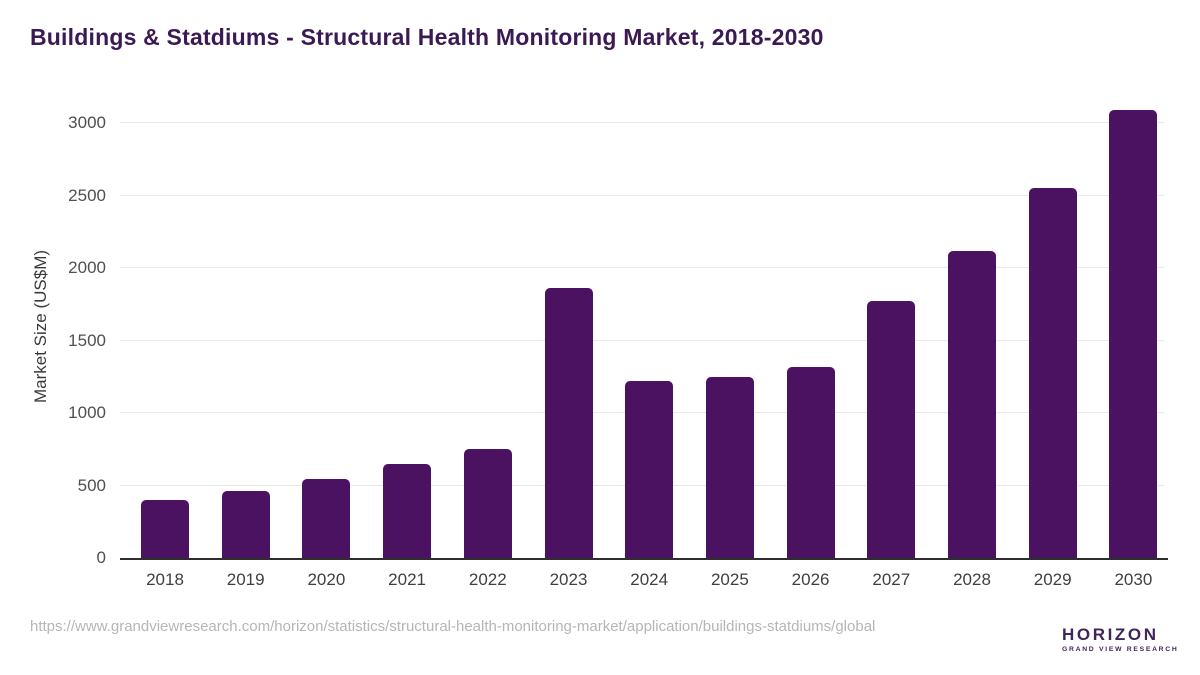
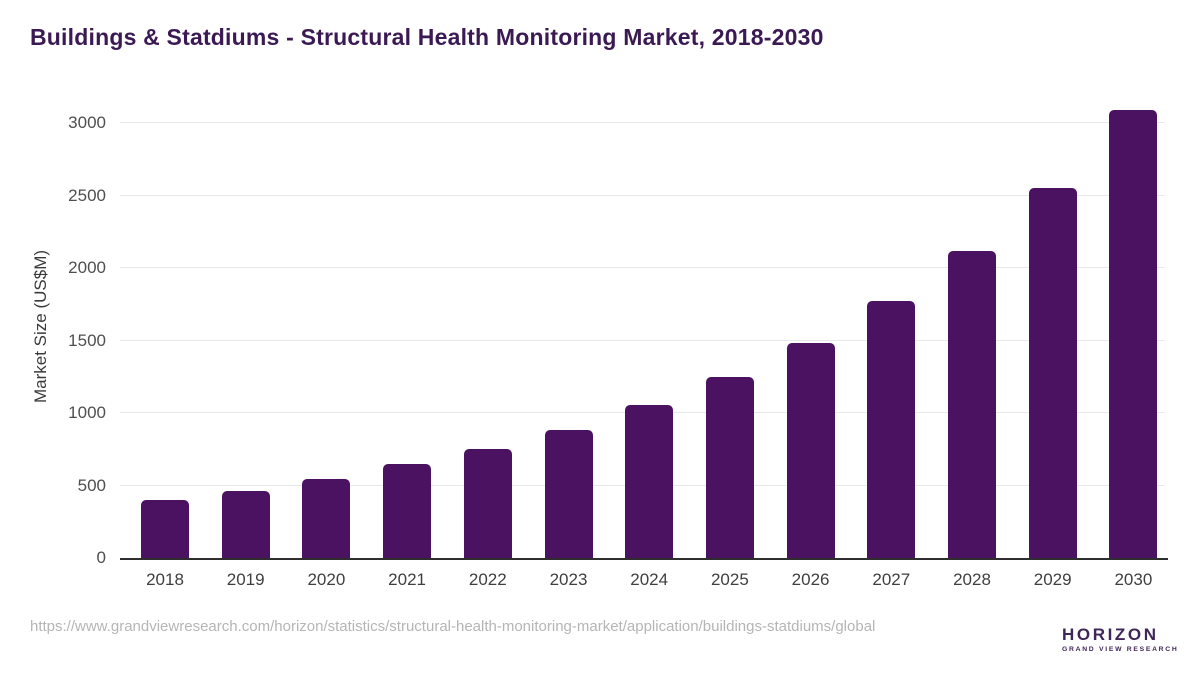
2023: 1860 -> 880
2024: 1220 -> 1060
2026: 1320 -> 1480
